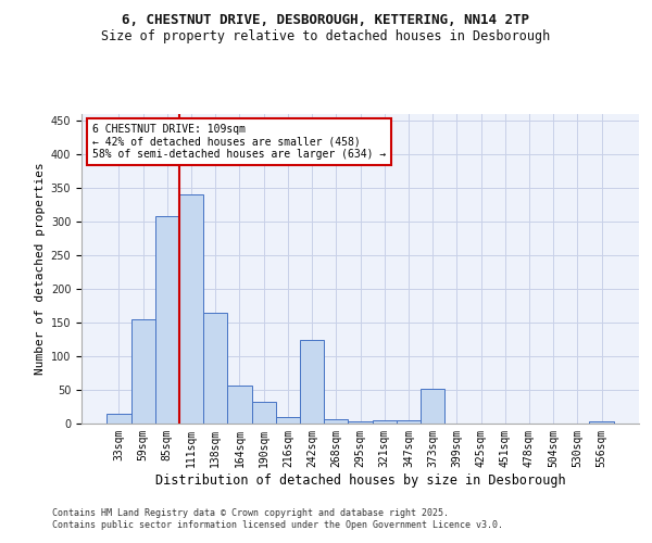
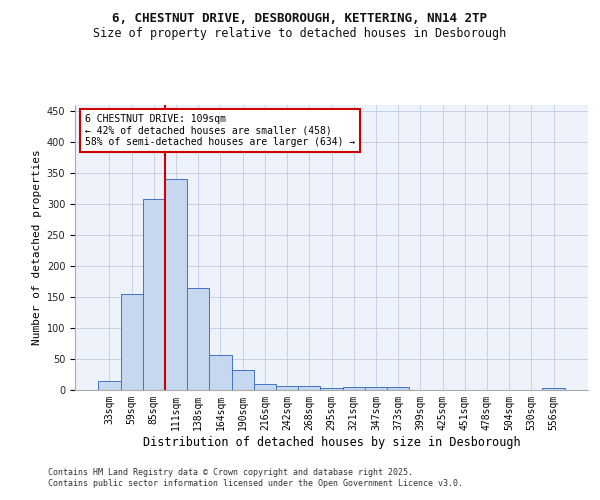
242sqm: 124 -> 7
373sqm: 52 -> 5
